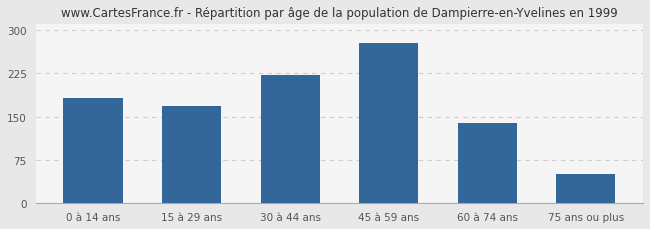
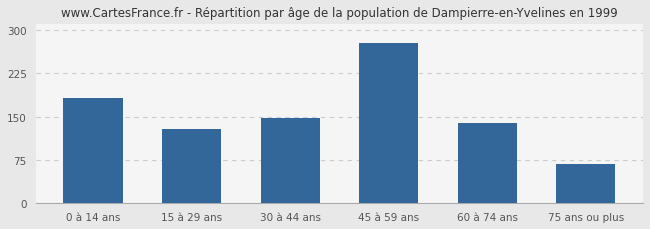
15 à 29 ans: 168 -> 128
30 à 44 ans: 222 -> 148
75 ans ou plus: 50 -> 68
